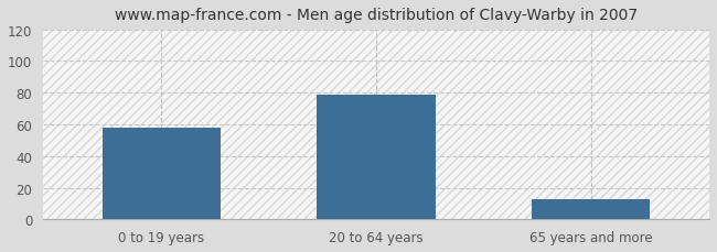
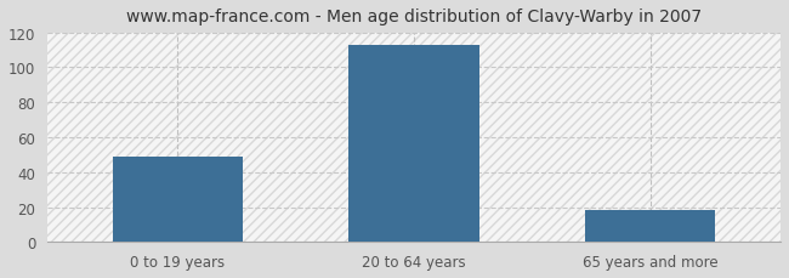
0 to 19 years: 58 -> 49
20 to 64 years: 79 -> 113
65 years and more: 13 -> 18
